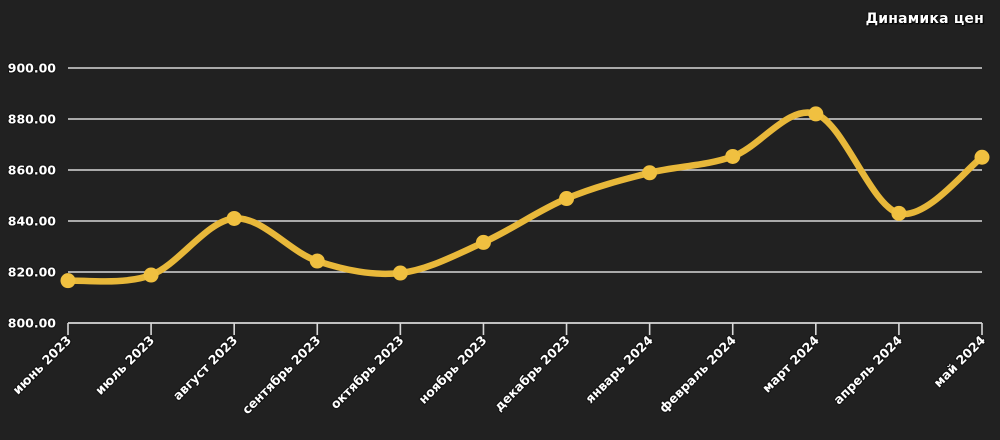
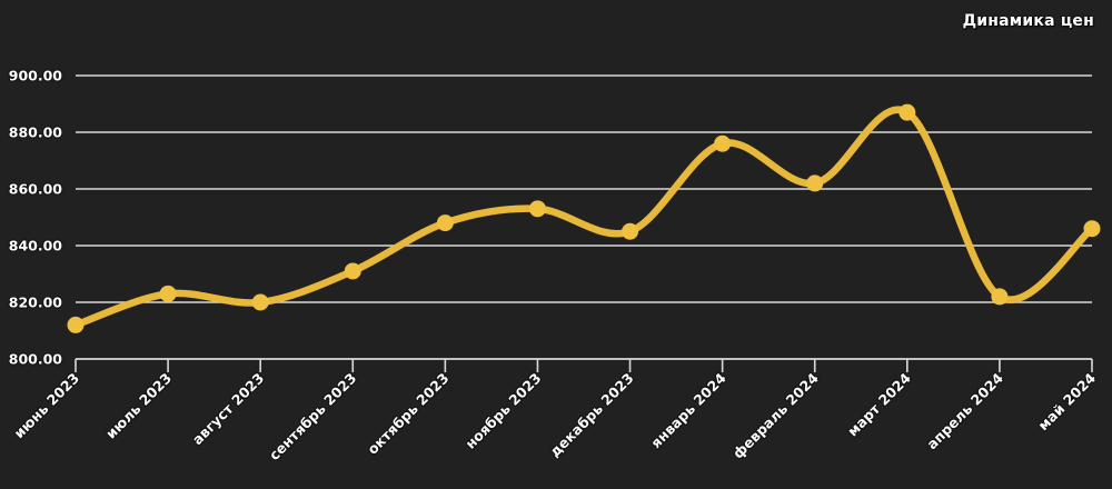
июнь 2023: 817 -> 812
июль 2023: 819 -> 823
август 2023: 841 -> 820
сентябрь 2023: 824 -> 831
октябрь 2023: 820 -> 848
ноябрь 2023: 832 -> 853
декабрь 2023: 849 -> 845
январь 2024: 859 -> 876
февраль 2024: 865 -> 862
март 2024: 882 -> 887
апрель 2024: 843 -> 822
май 2024: 865 -> 846
